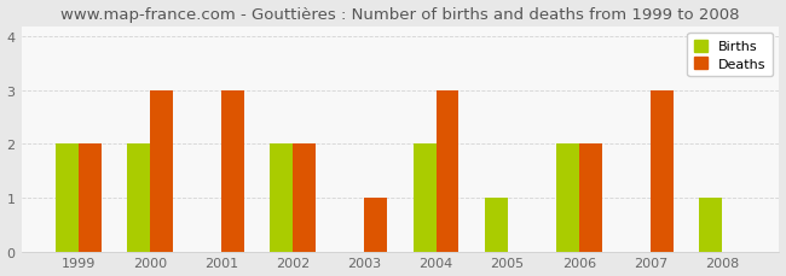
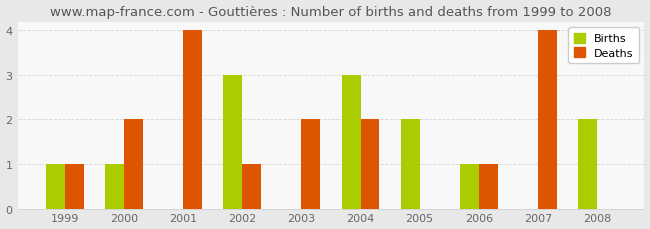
Births/1999: 2 -> 1
Deaths/1999: 2 -> 1
Births/2000: 2 -> 1
Deaths/2000: 3 -> 2
Deaths/2001: 3 -> 4
Births/2002: 2 -> 3
Deaths/2002: 2 -> 1
Deaths/2003: 1 -> 2
Births/2004: 2 -> 3
Deaths/2004: 3 -> 2
Births/2005: 1 -> 2
Births/2006: 2 -> 1
Deaths/2006: 2 -> 1
Deaths/2007: 3 -> 4
Births/2008: 1 -> 2
